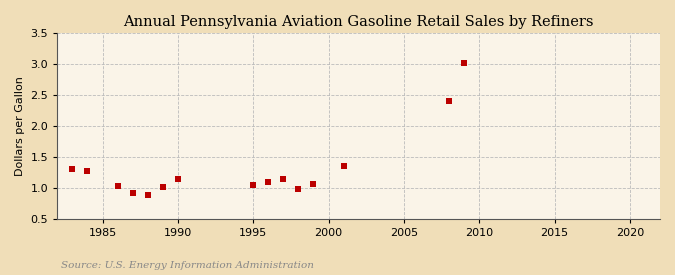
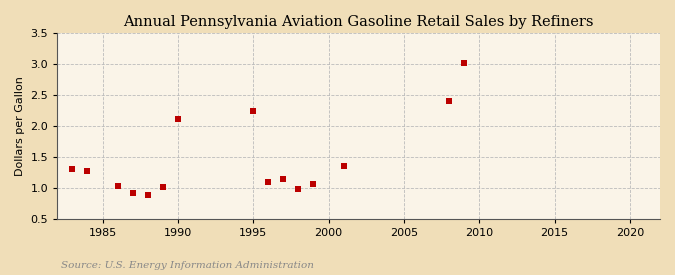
1990: 1.14 -> 2.12
1995: 1.05 -> 2.24
